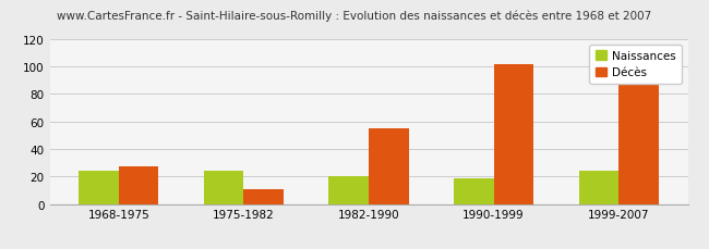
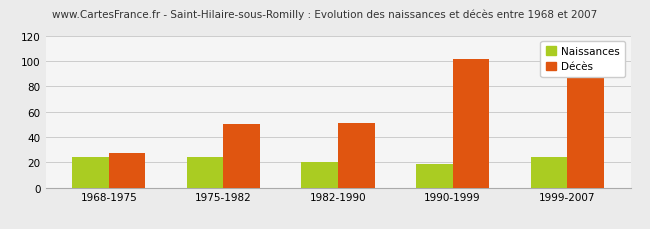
Décès/1975-1982: 11 -> 50
Décès/1982-1990: 55 -> 51
